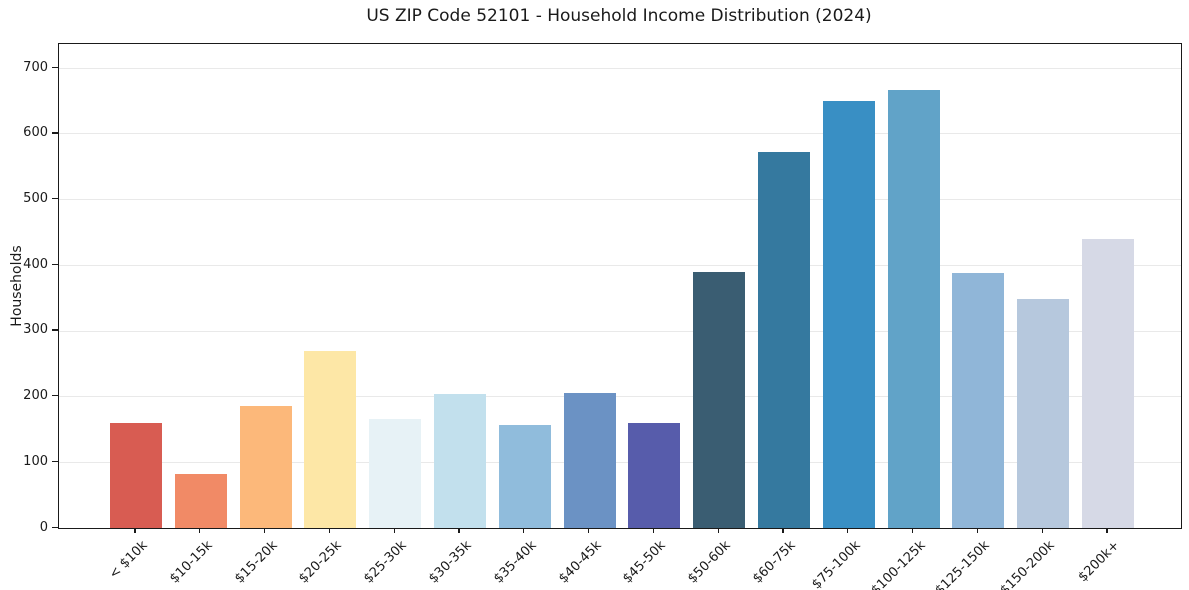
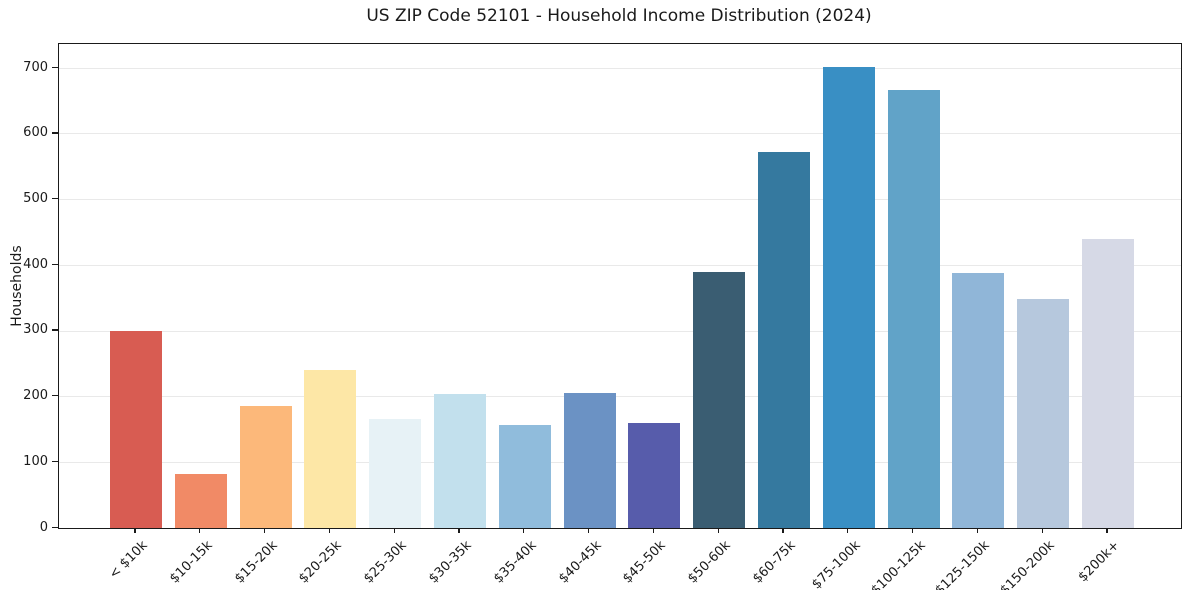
< $10k: 160 -> 300
$20-25k: 270 -> 240
$75-100k: 650 -> 700
